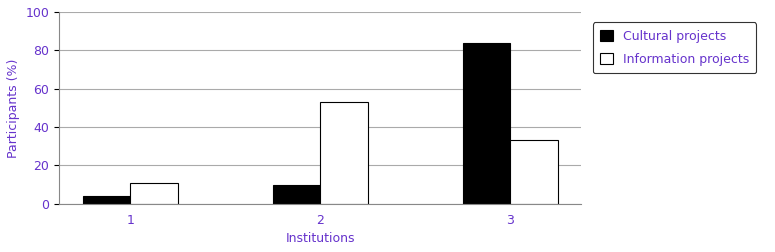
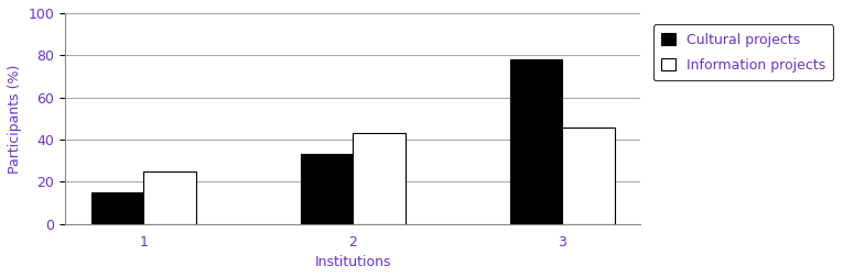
Cultural projects/1: 4 -> 15
Information projects/1: 11 -> 25
Cultural projects/2: 10 -> 33
Information projects/2: 53 -> 43
Cultural projects/3: 84 -> 78
Information projects/3: 33 -> 46
